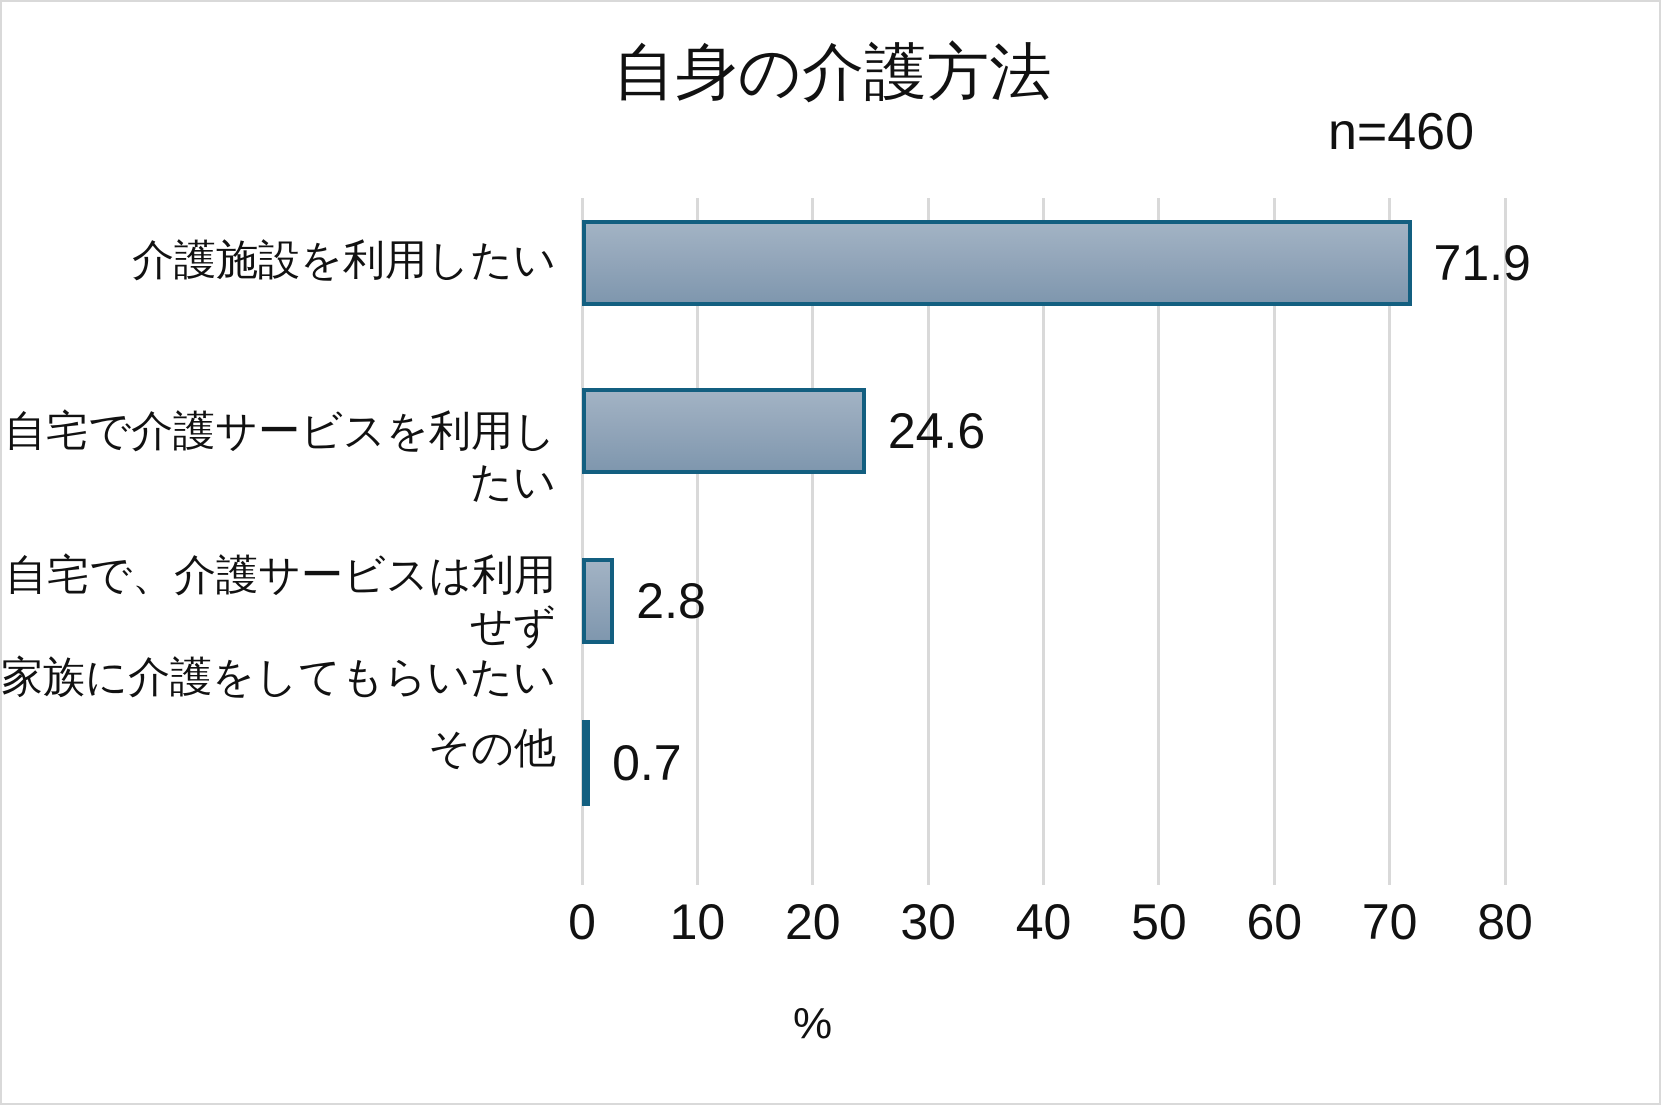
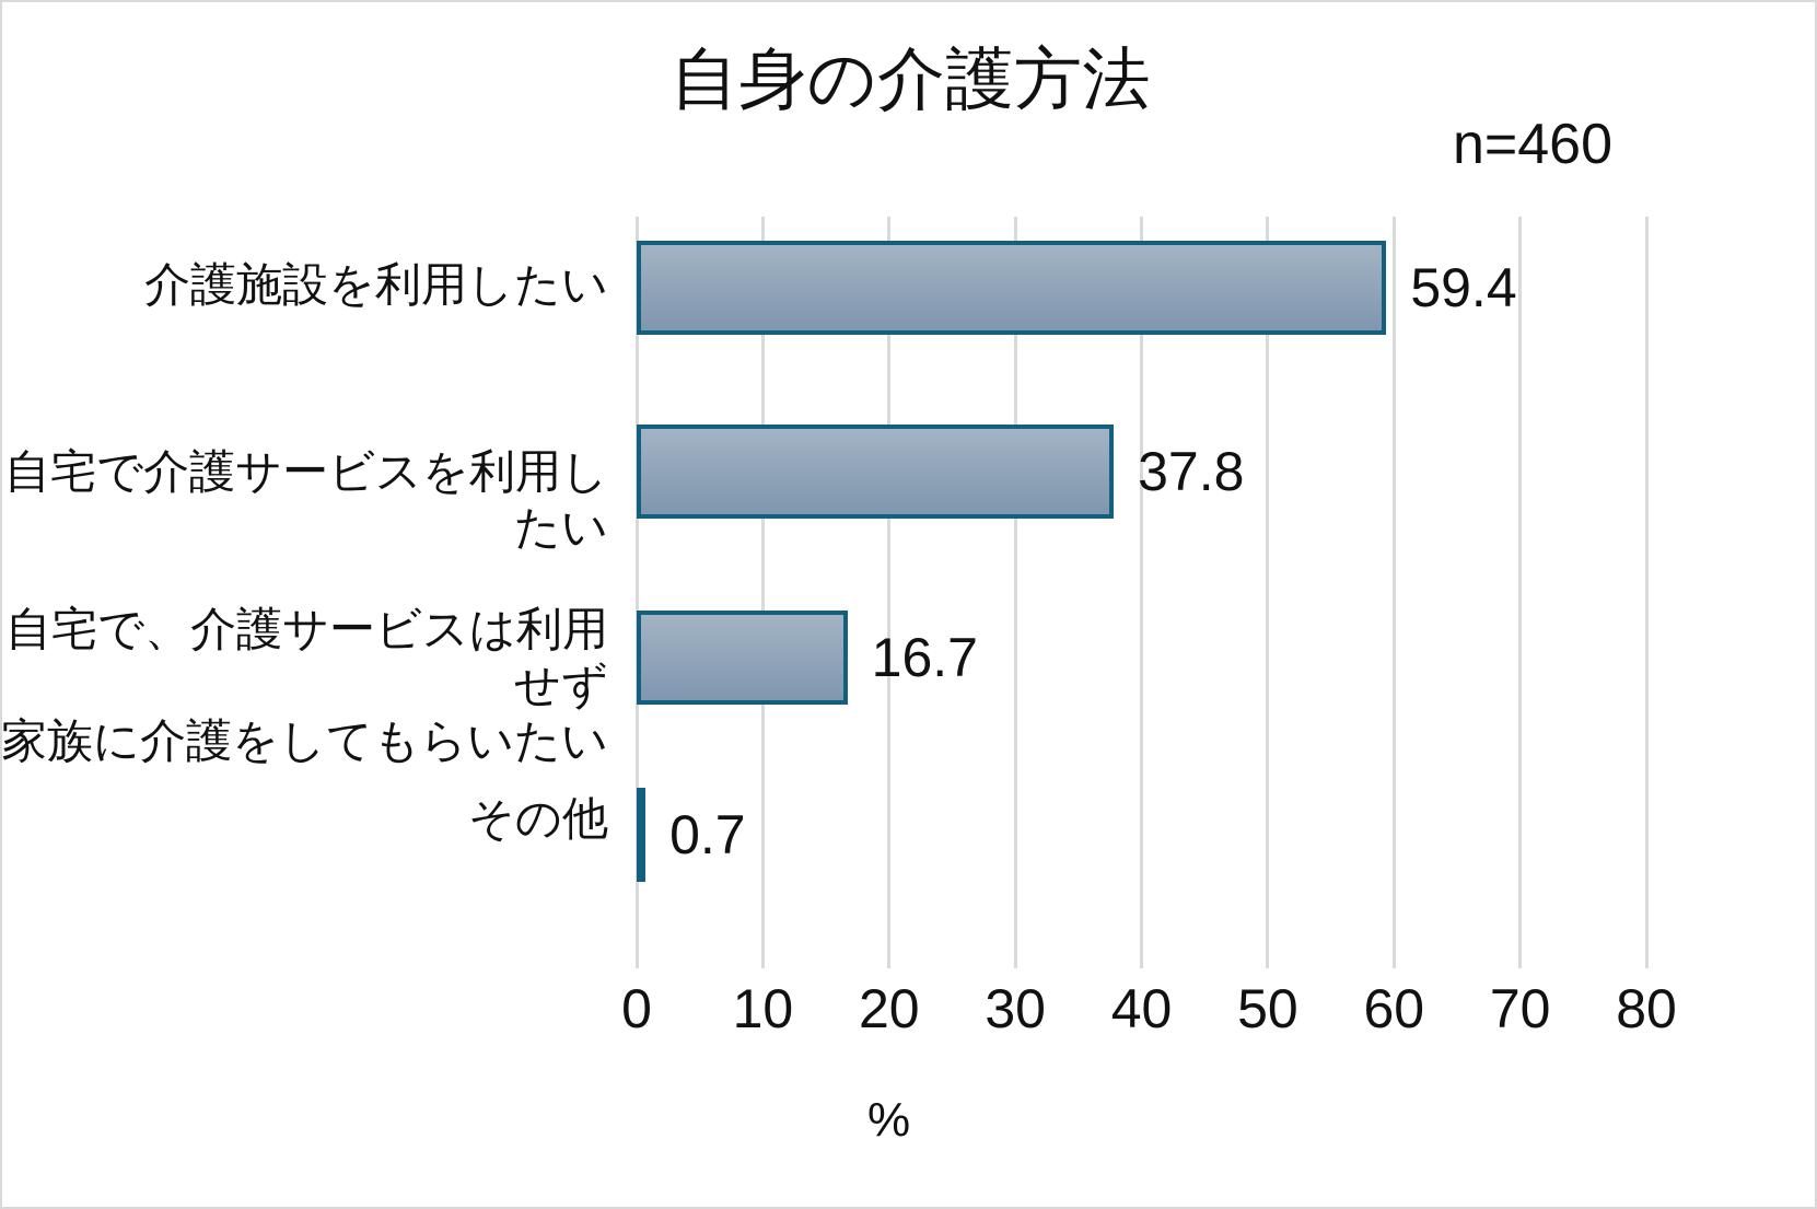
介護施設を利用したい: 71.9 -> 59.4
自宅で介護サービスを利用したい: 24.6 -> 37.8
自宅で、介護サービスは利用せず 家族に介護をしてもらいたい: 2.8 -> 16.7
